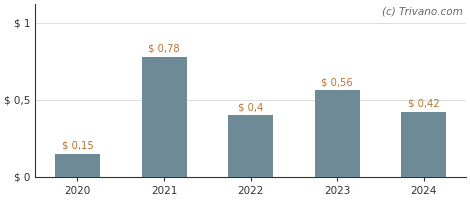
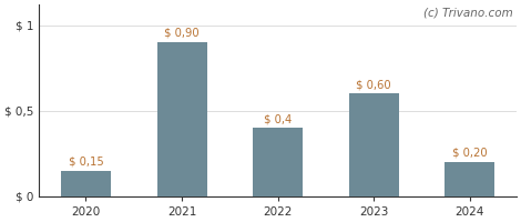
2021: 0,78 -> 0,90
2023: 0,56 -> 0,60
2024: 0,42 -> 0,20
